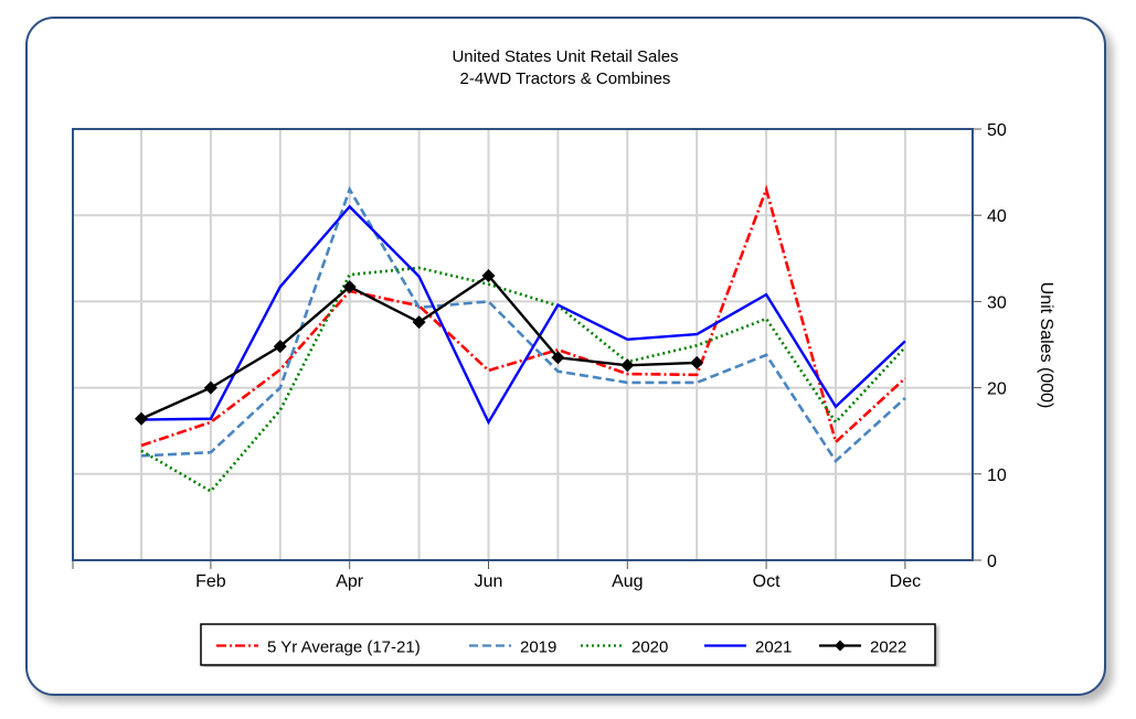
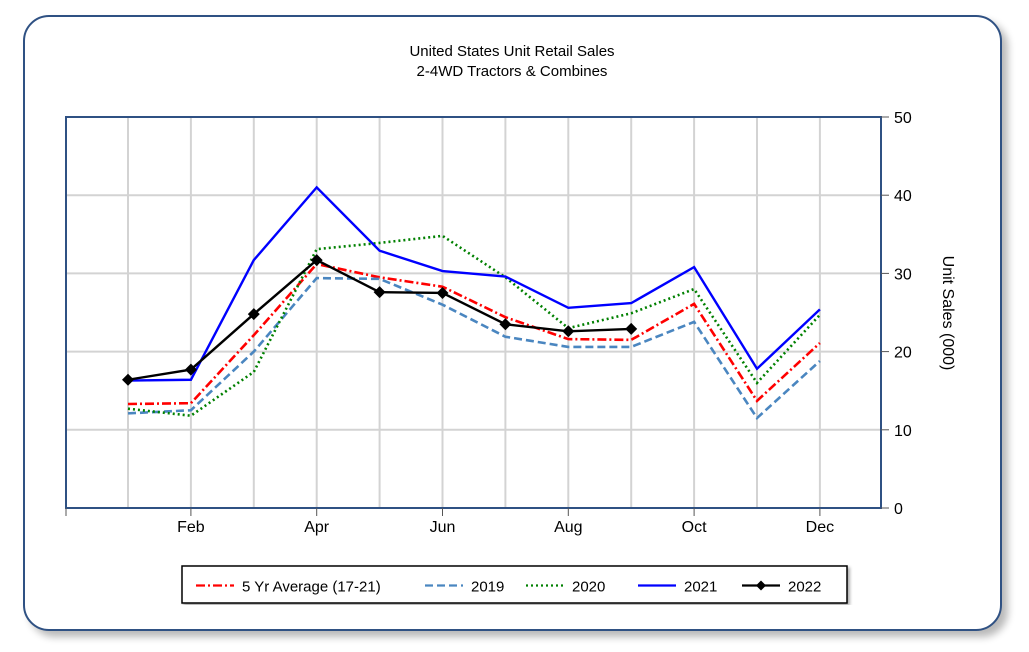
5 Yr Average (17-21)/Feb: 16 -> 13
2020/Feb: 8 -> 12
2022/Feb: 20 -> 18
2019/Apr: 43 -> 29
5 Yr Average (17-21)/Jun: 22 -> 28
2019/Jun: 30 -> 26
2020/Jun: 32 -> 35
2021/Jun: 16 -> 30
2022/Jun: 33 -> 28
5 Yr Average (17-21)/Oct: 43 -> 26
